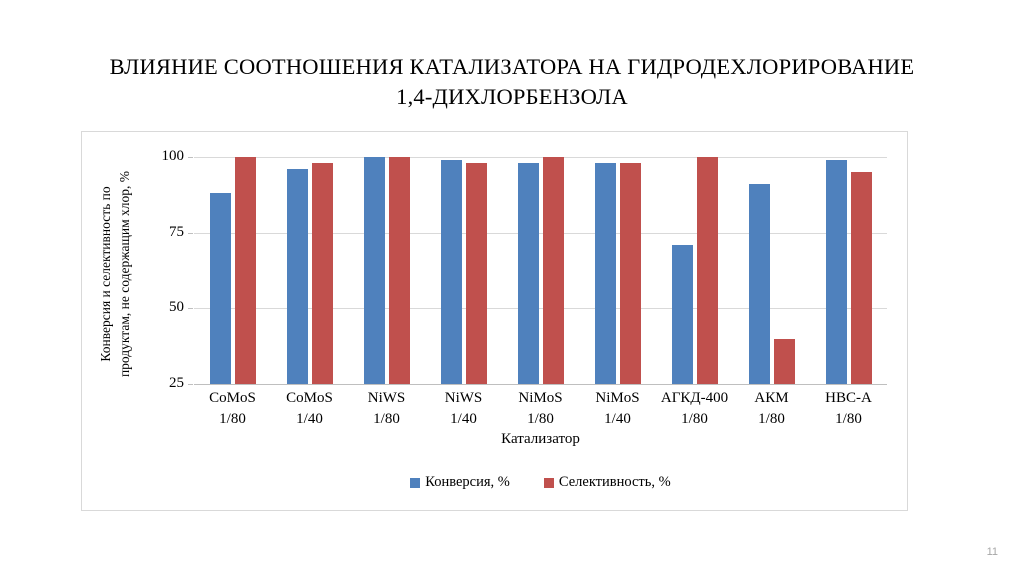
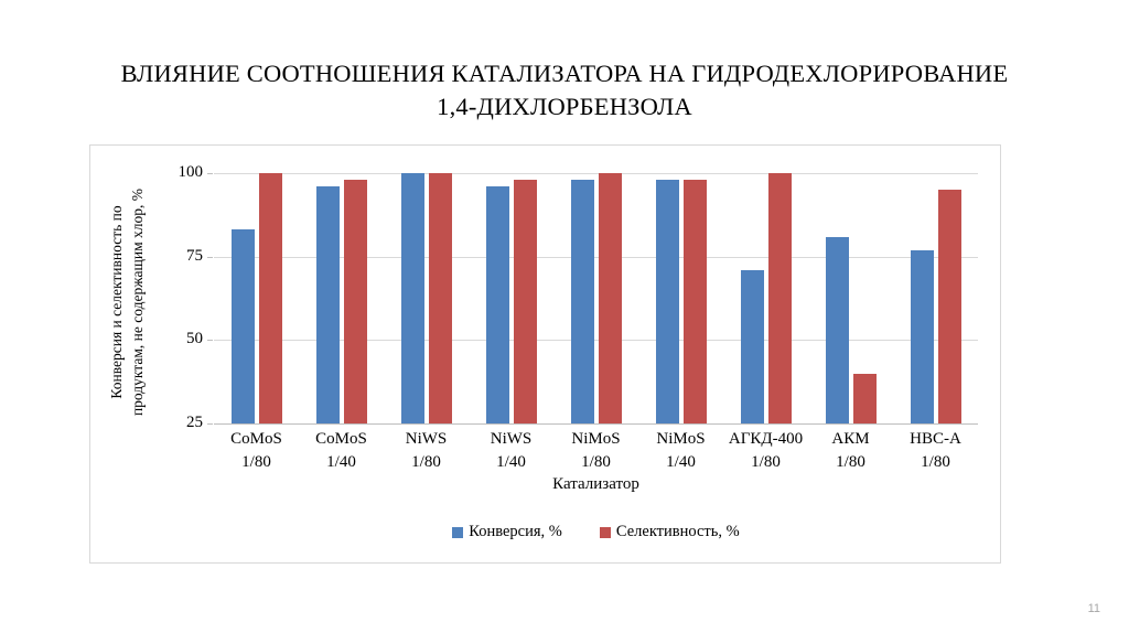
Конверсия, %/CoMoS 1/80: 88 -> 83
Конверсия, %/NiWS 1/40: 99 -> 96
Конверсия, %/АКМ 1/80: 91 -> 81
Конверсия, %/НВС-А 1/80: 99 -> 77
